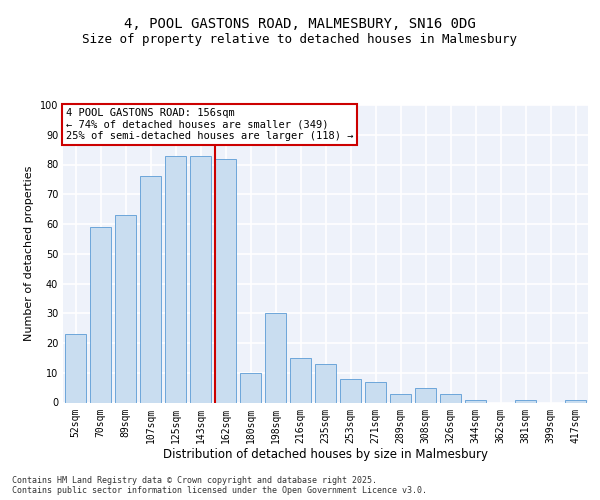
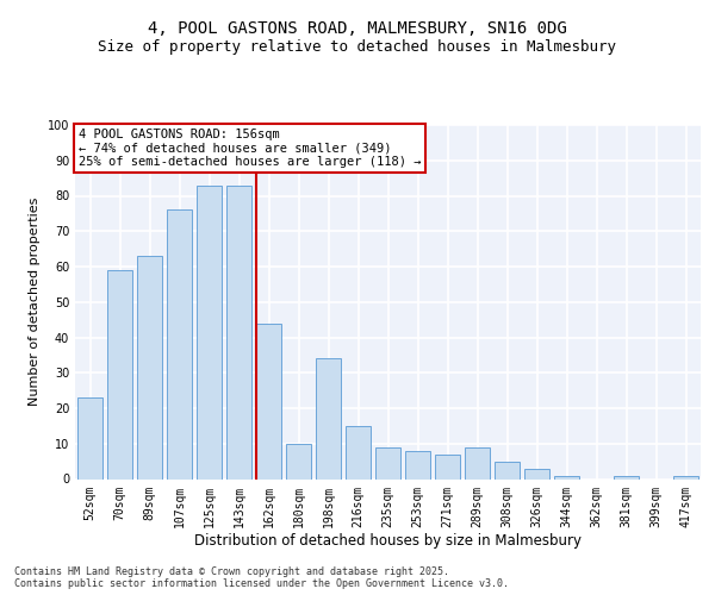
162sqm: 82 -> 44
198sqm: 30 -> 34
235sqm: 13 -> 9
289sqm: 3 -> 9
